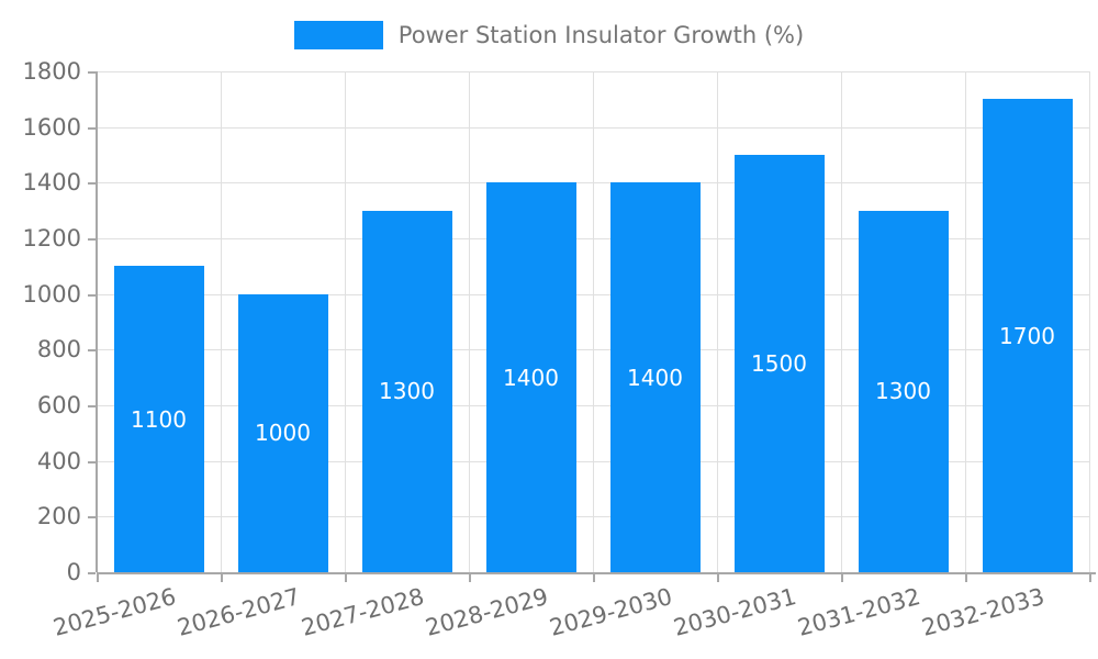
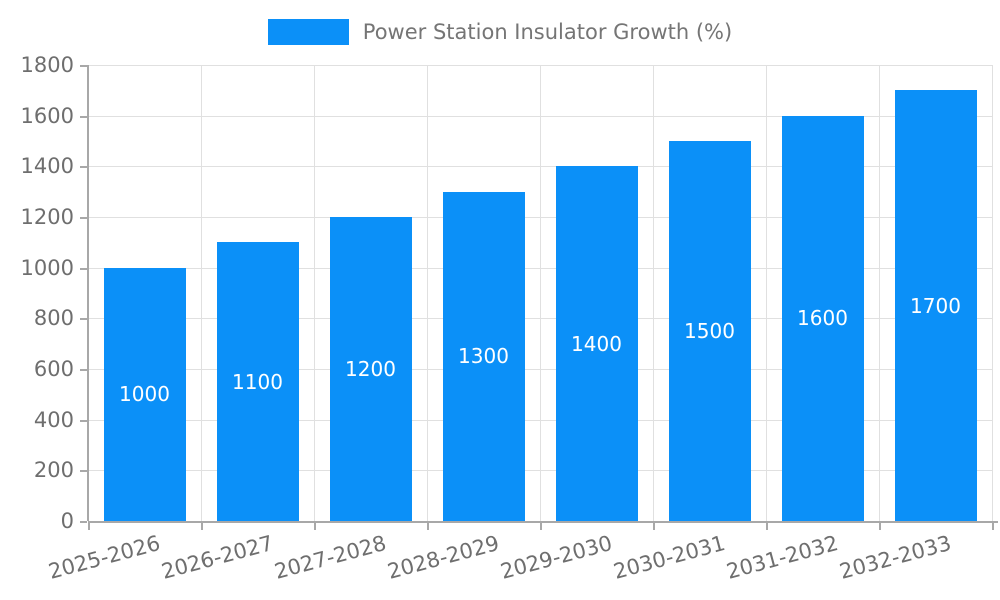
2025-2026: 1100 -> 1000
2026-2027: 1000 -> 1100
2027-2028: 1300 -> 1200
2028-2029: 1400 -> 1300
2031-2032: 1300 -> 1600
